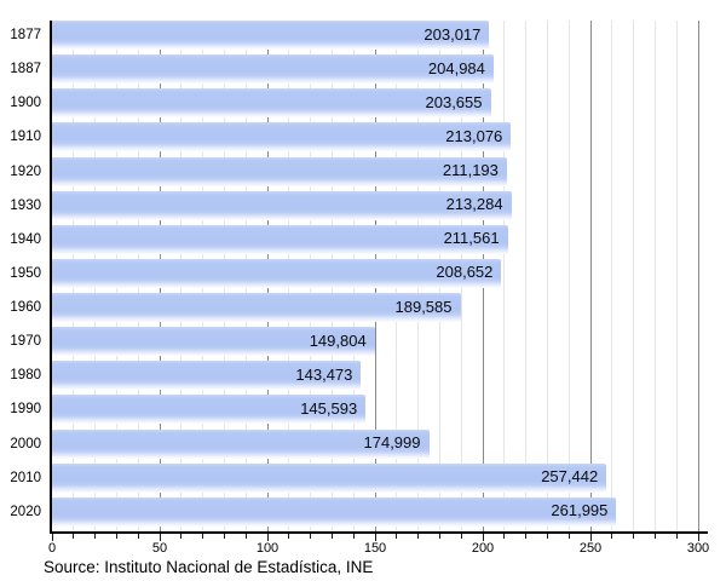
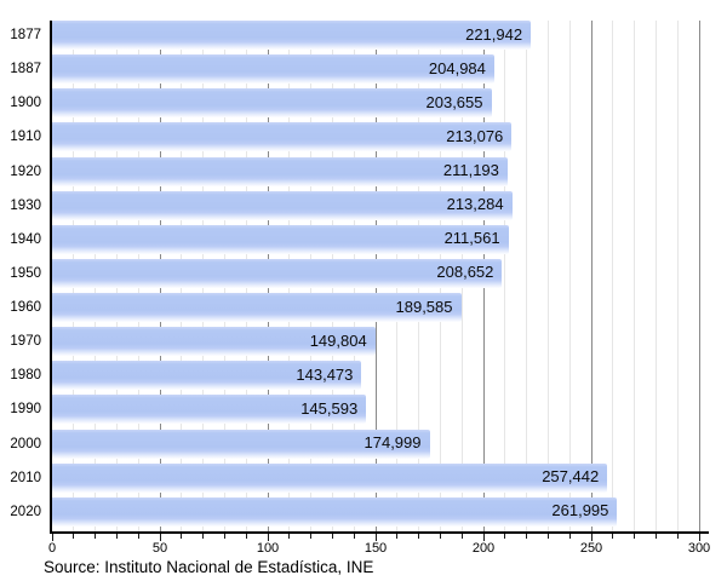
1877: 203,017 -> 221,942
